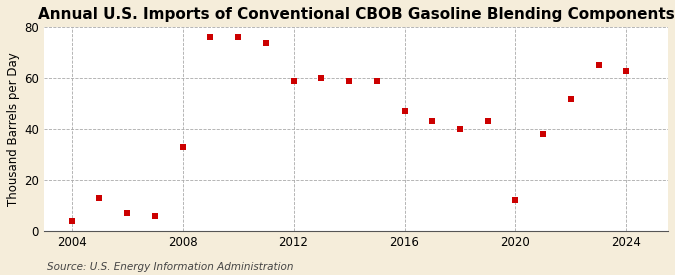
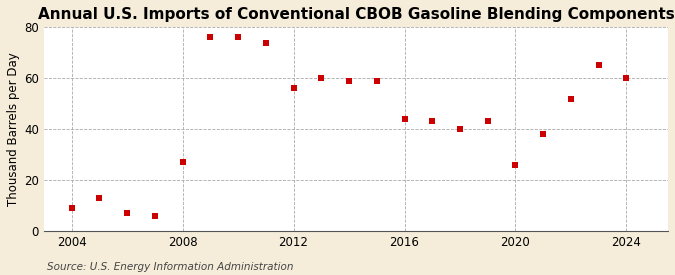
2004: 4 -> 9
2008: 33 -> 27
2012: 59 -> 56
2016: 47 -> 44
2020: 12 -> 26
2024: 63 -> 60
